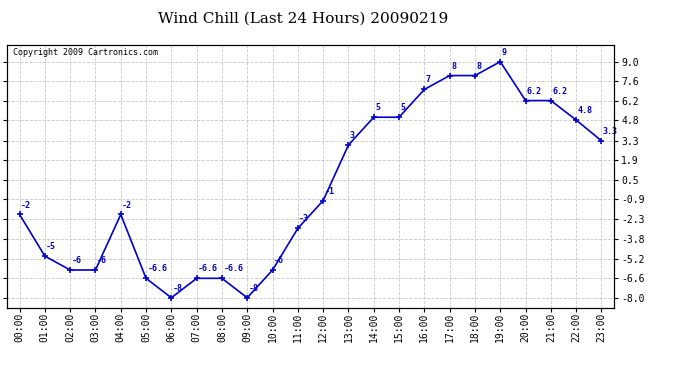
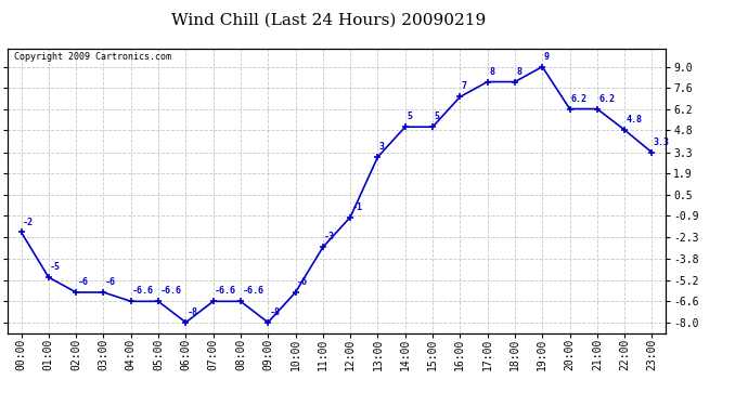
04:00: -2 -> -6.6
